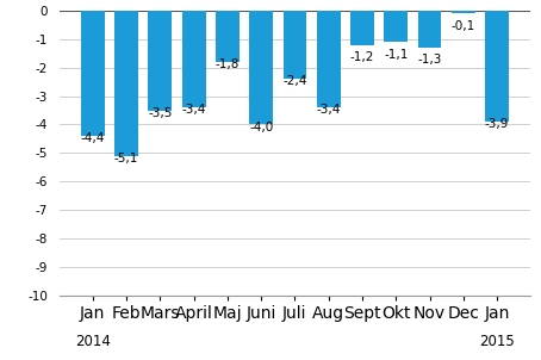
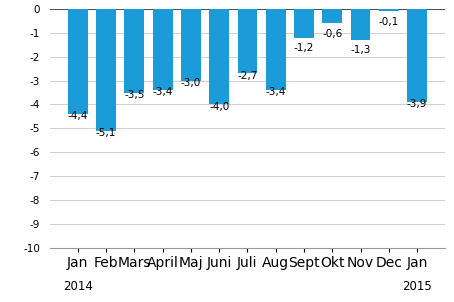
Maj: -1,8 -> -3,0
Juli: -2,4 -> -2,7
Okt: -1,1 -> -0,6
